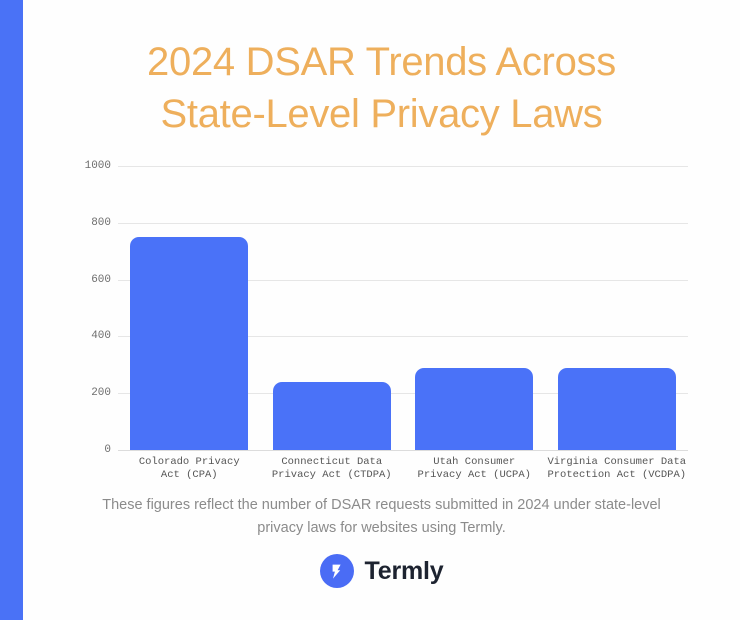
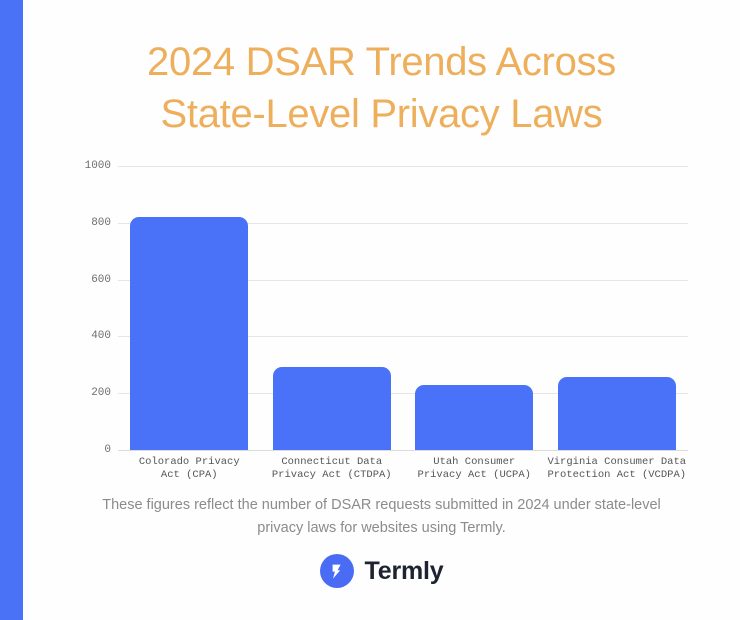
Colorado Privacy Act (CPA): 750 -> 820
Connecticut Data Privacy Act (CTDPA): 240 -> 290
Utah Consumer Privacy Act (UCPA): 290 -> 230
Virginia Consumer Data Protection Act (VCDPA): 290 -> 260
